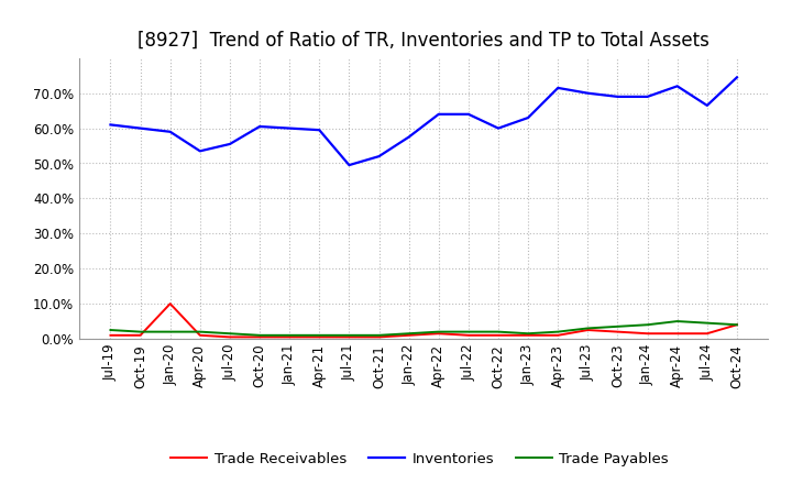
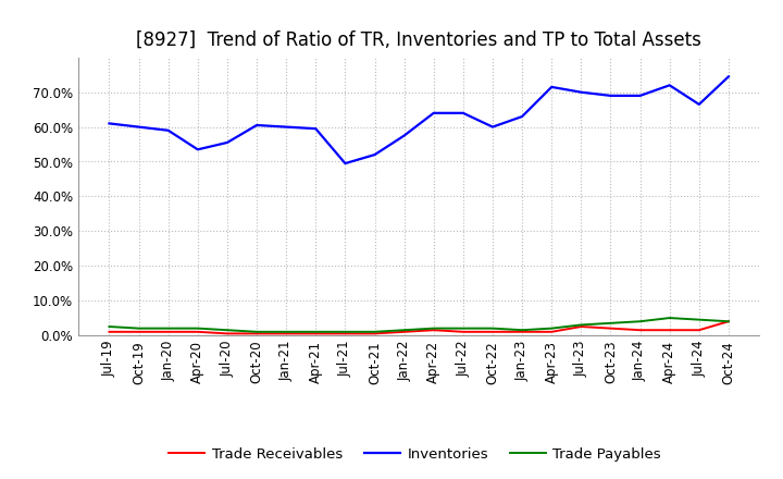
Trade Receivables/Jan-20: 10.0% -> 1.0%
